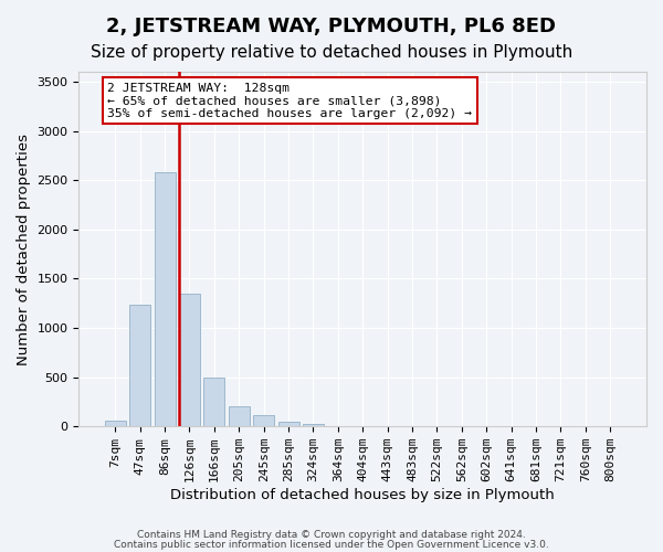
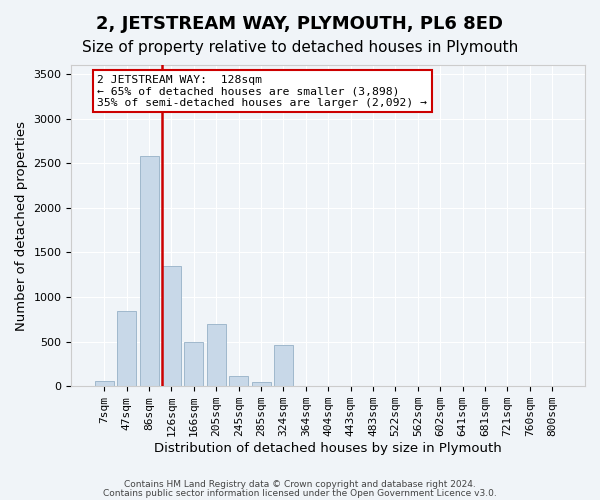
47sqm: 1230 -> 840
205sqm: 200 -> 700
324sqm: 30 -> 460
